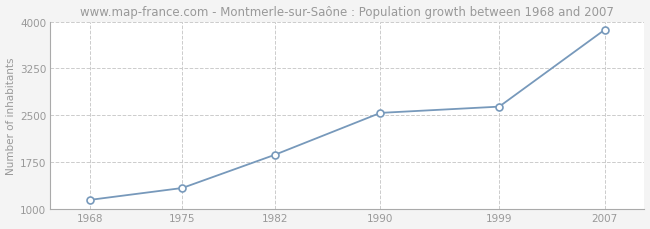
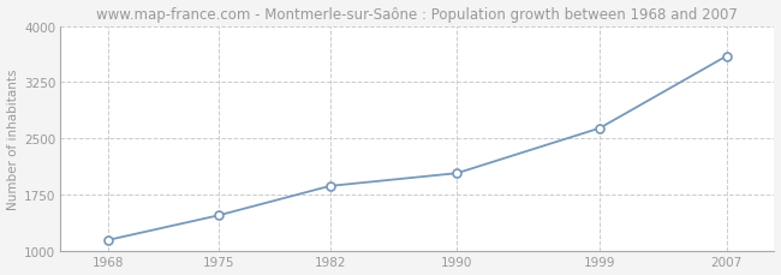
1975: 1340 -> 1480
1990: 2540 -> 2040
2007: 3870 -> 3600
